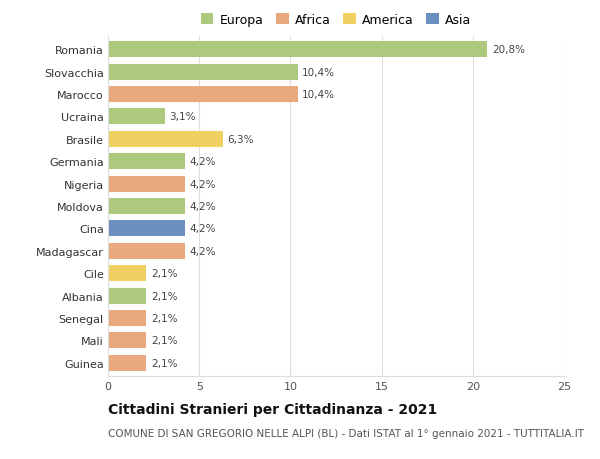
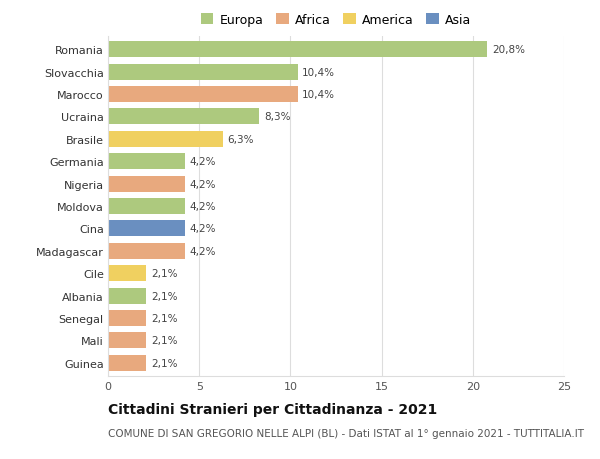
Ucraina: 3,1% -> 8,3%
